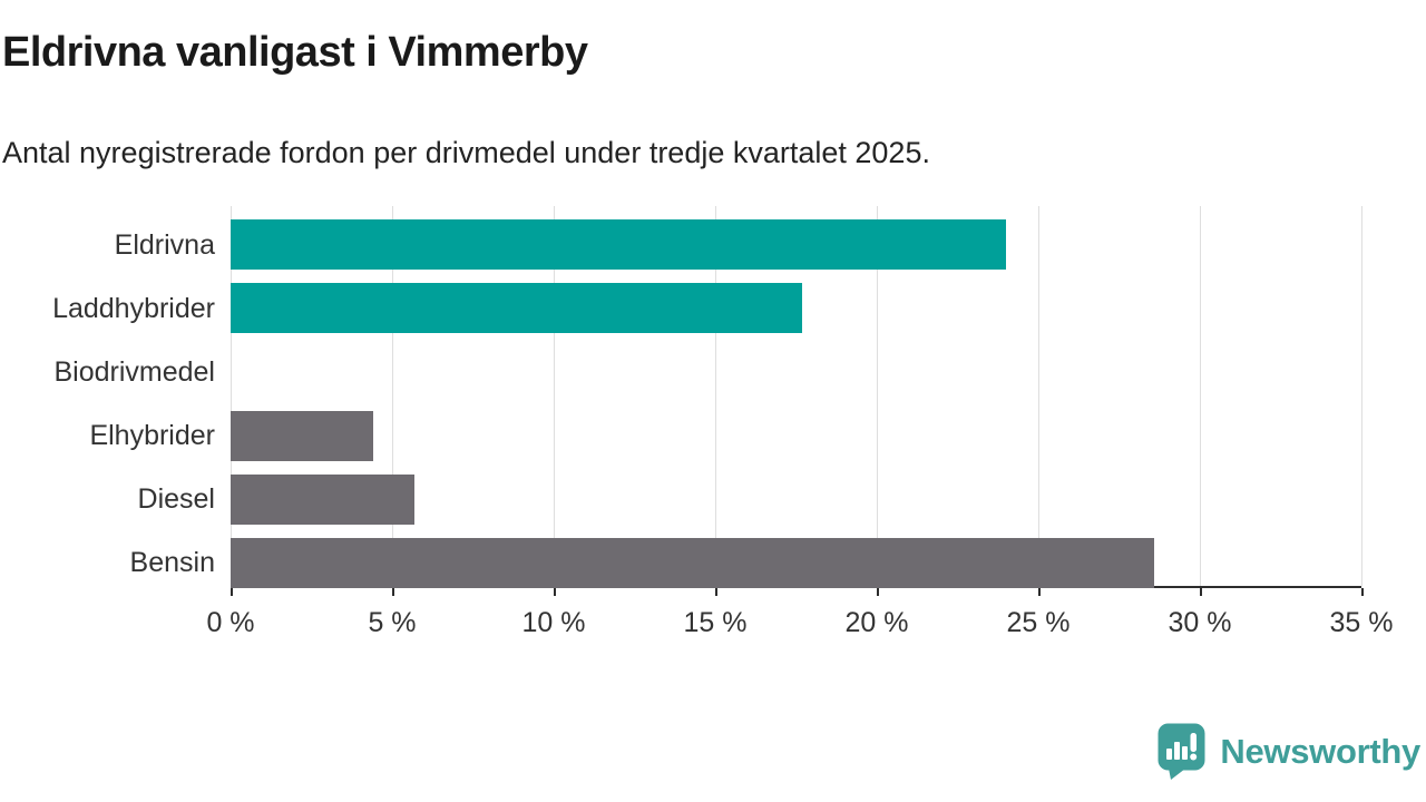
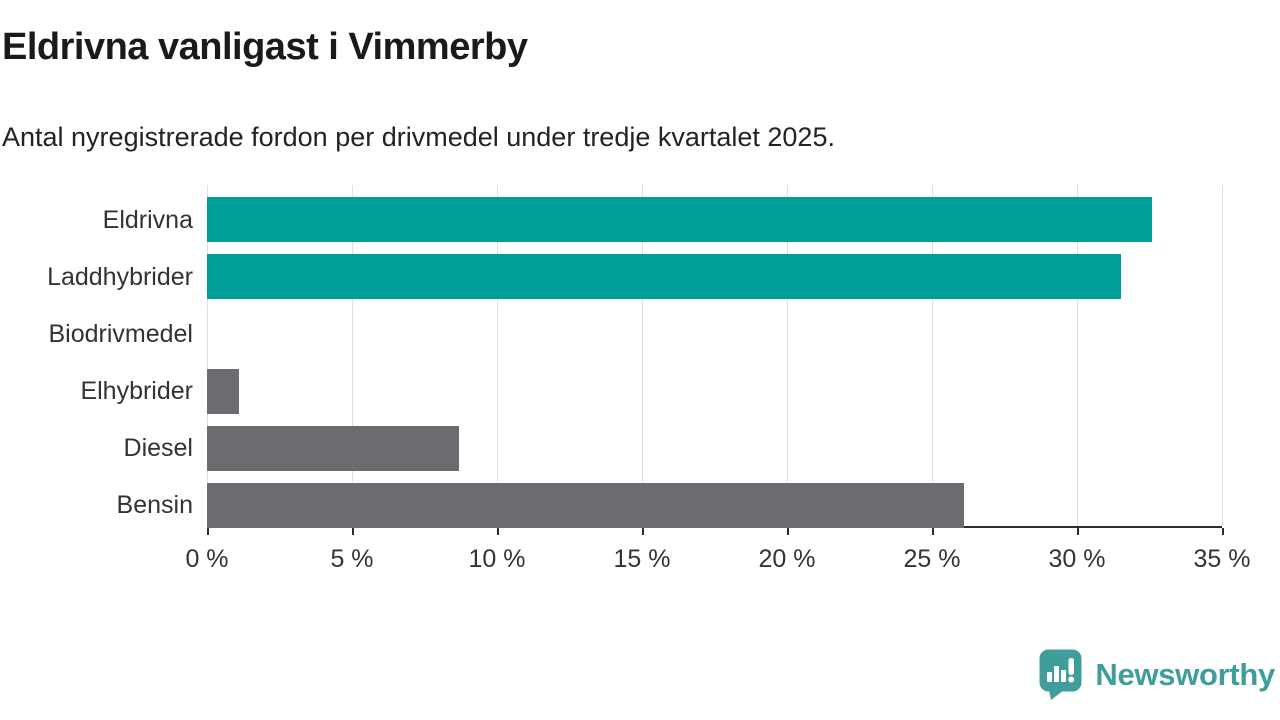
Eldrivna: 24.0% -> 32.6%
Laddhybrider: 17.7% -> 31.5%
Elhybrider: 4.4% -> 1.1%
Diesel: 5.7% -> 8.7%
Bensin: 28.6% -> 26.1%
